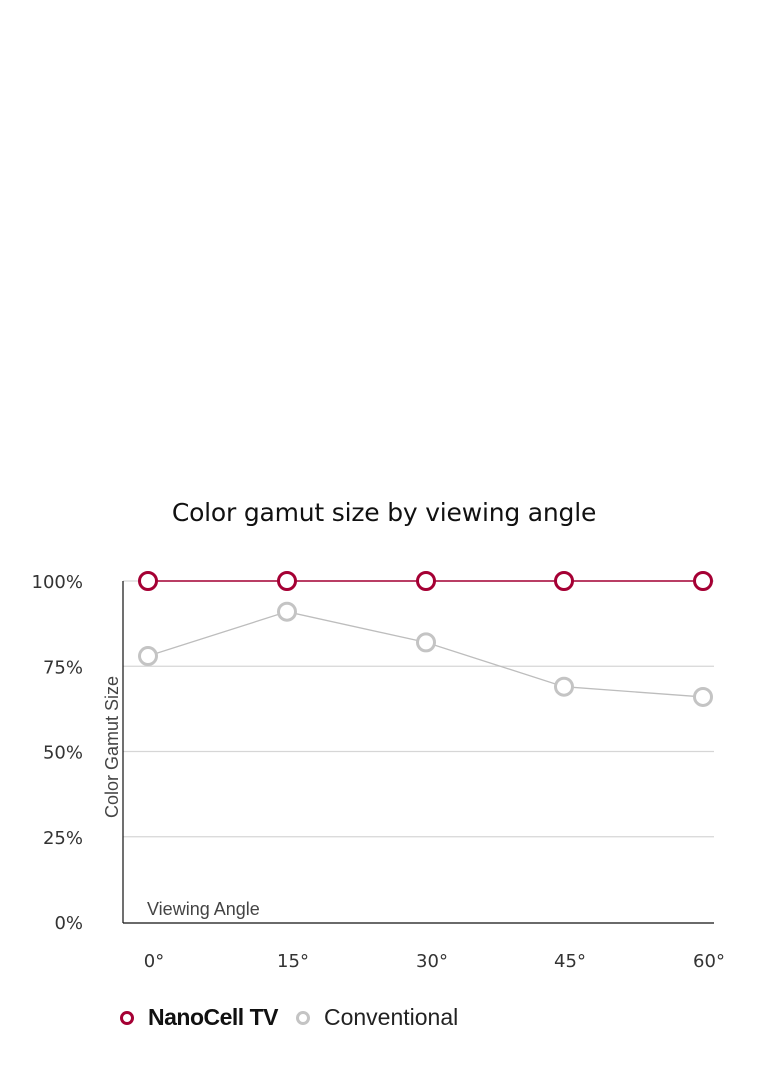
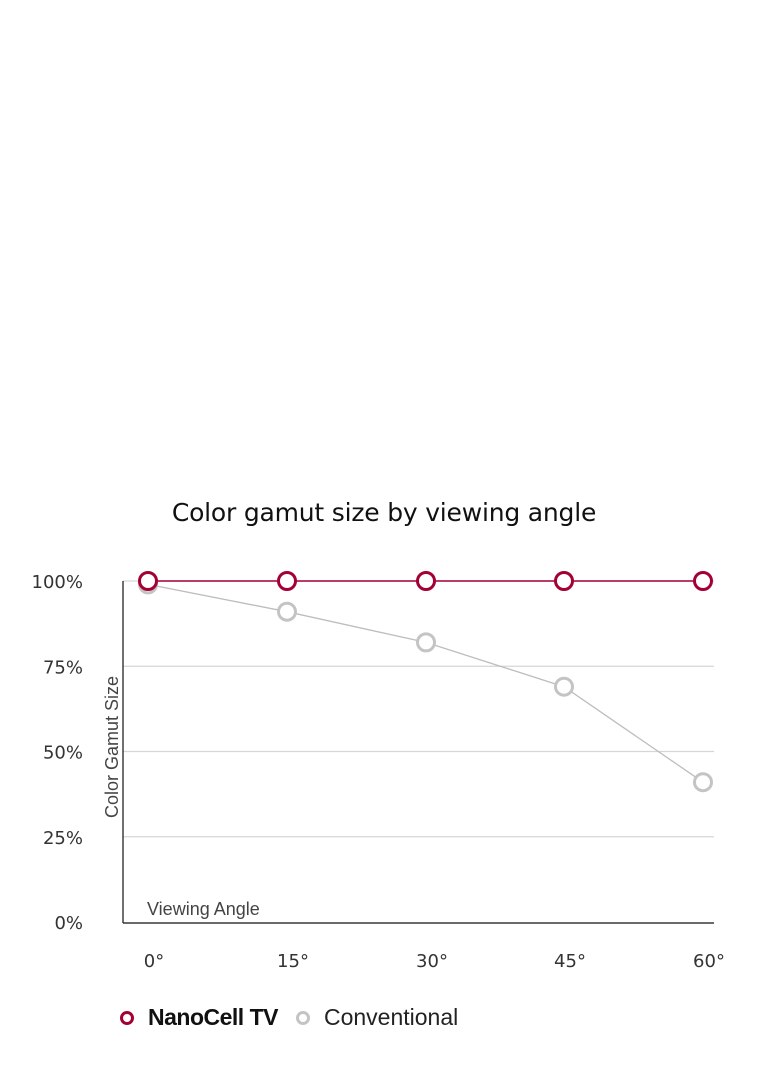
Conventional/0°: 78% -> 99%
Conventional/60°: 66% -> 41%
